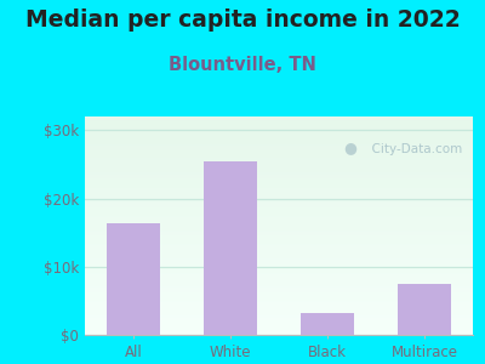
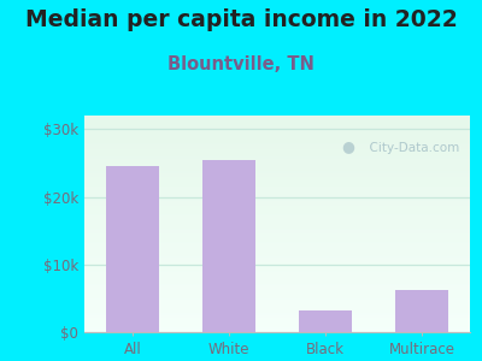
All: $16.4k -> $24.5k
Multirace: $7.4k -> $6.2k
